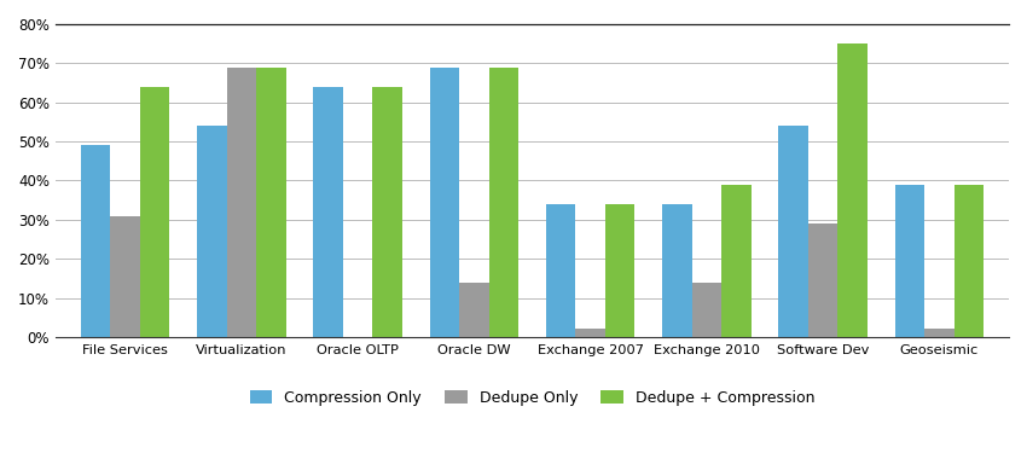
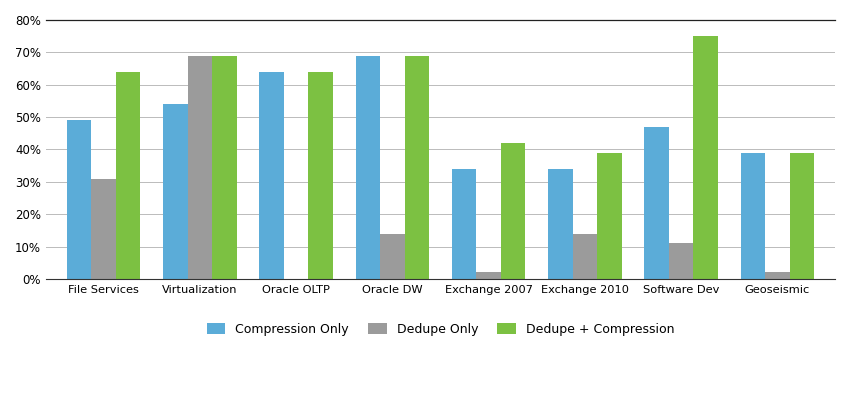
Dedupe + Compression/Exchange 2007: 34% -> 42%
Compression Only/Software Dev: 54% -> 47%
Dedupe Only/Software Dev: 29% -> 11%
